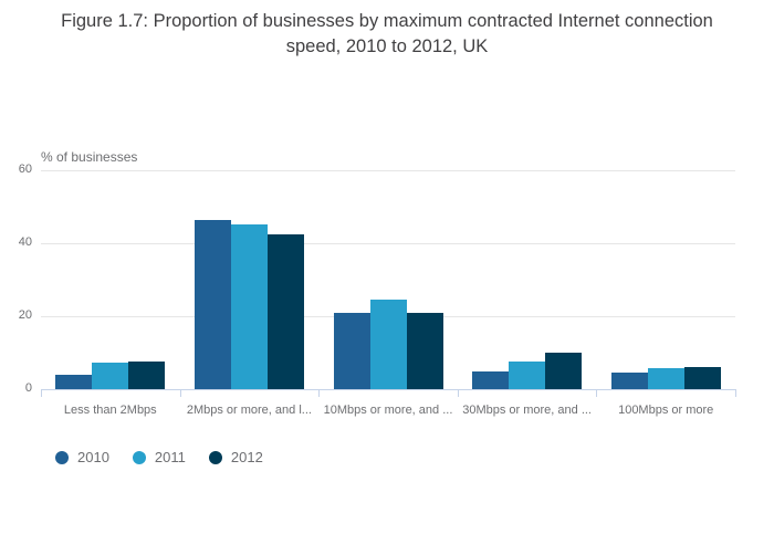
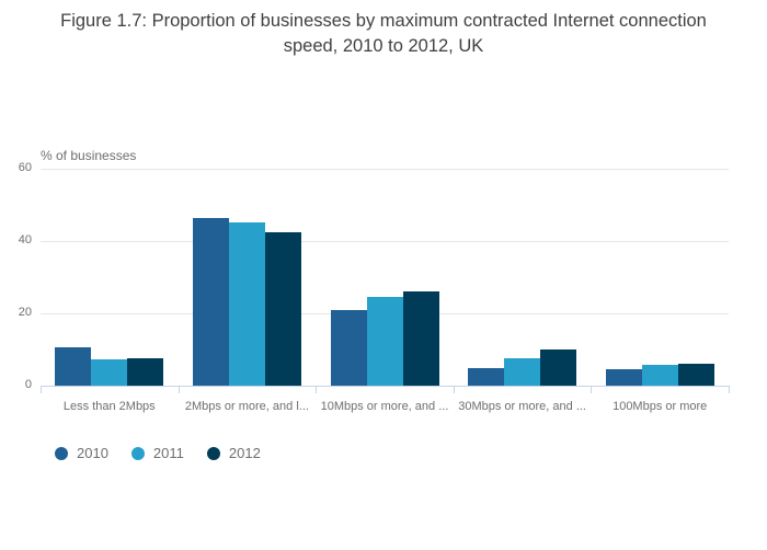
2010/Less than 2Mbps: 4 -> 11
2012/10Mbps or more, and ...: 21 -> 26
